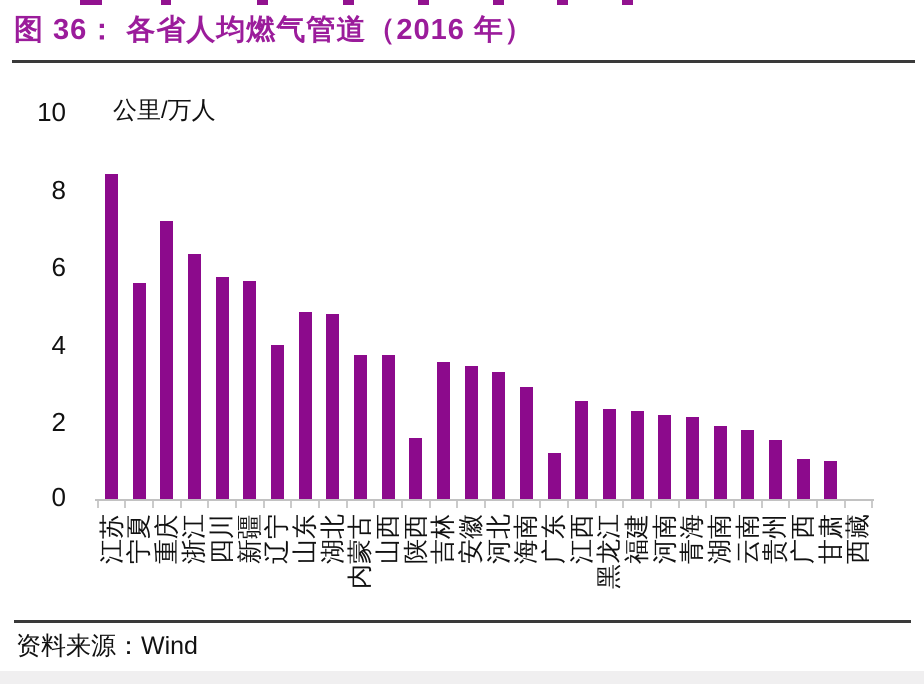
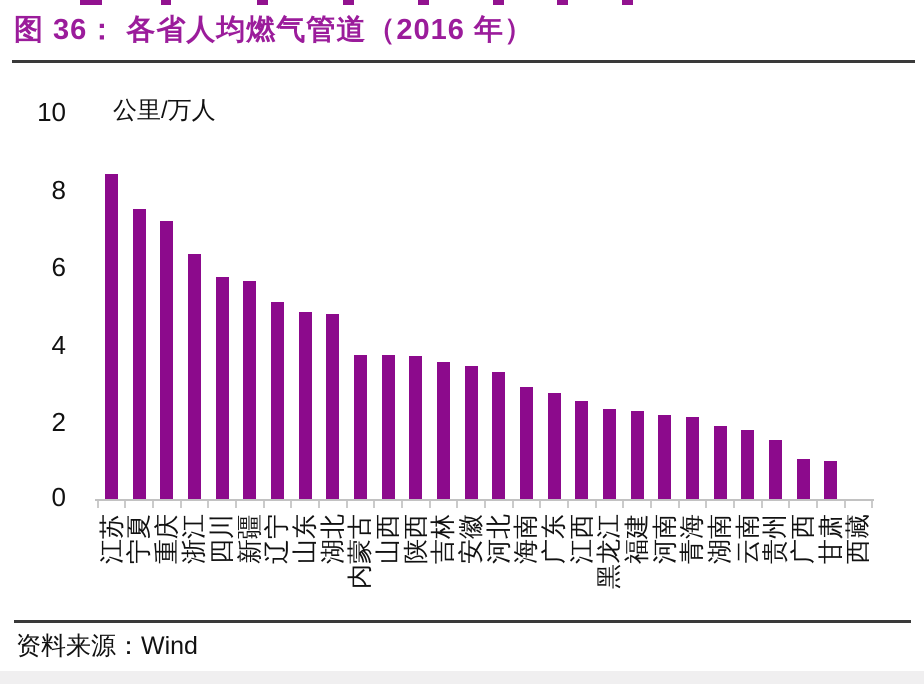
宁夏: 5.6 -> 7.5
辽宁: 4.0 -> 5.1
陕西: 1.6 -> 3.7
广东: 1.2 -> 2.8
